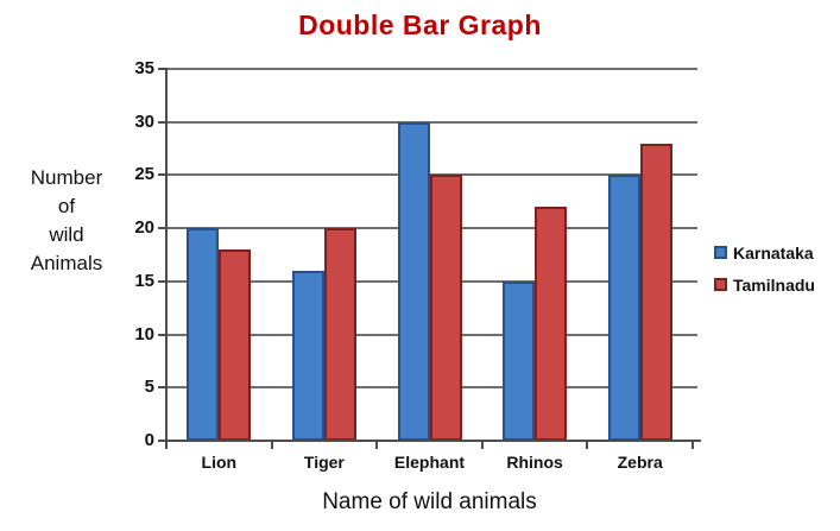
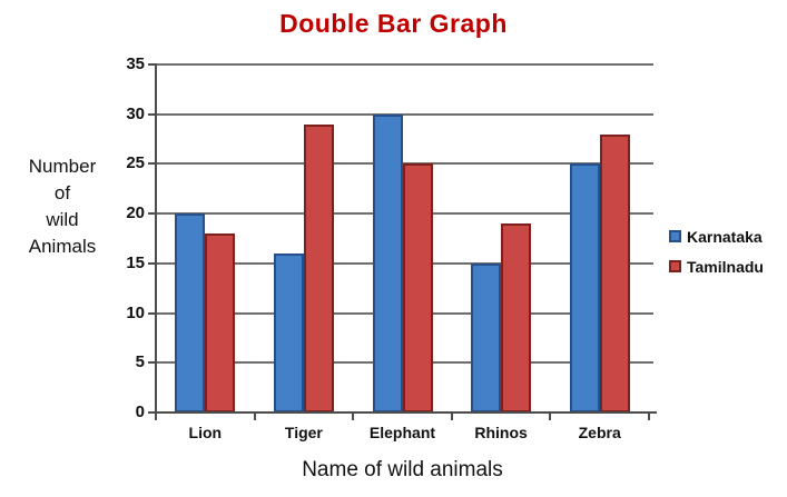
Tamilnadu/Tiger: 20 -> 29
Tamilnadu/Rhinos: 22 -> 19
